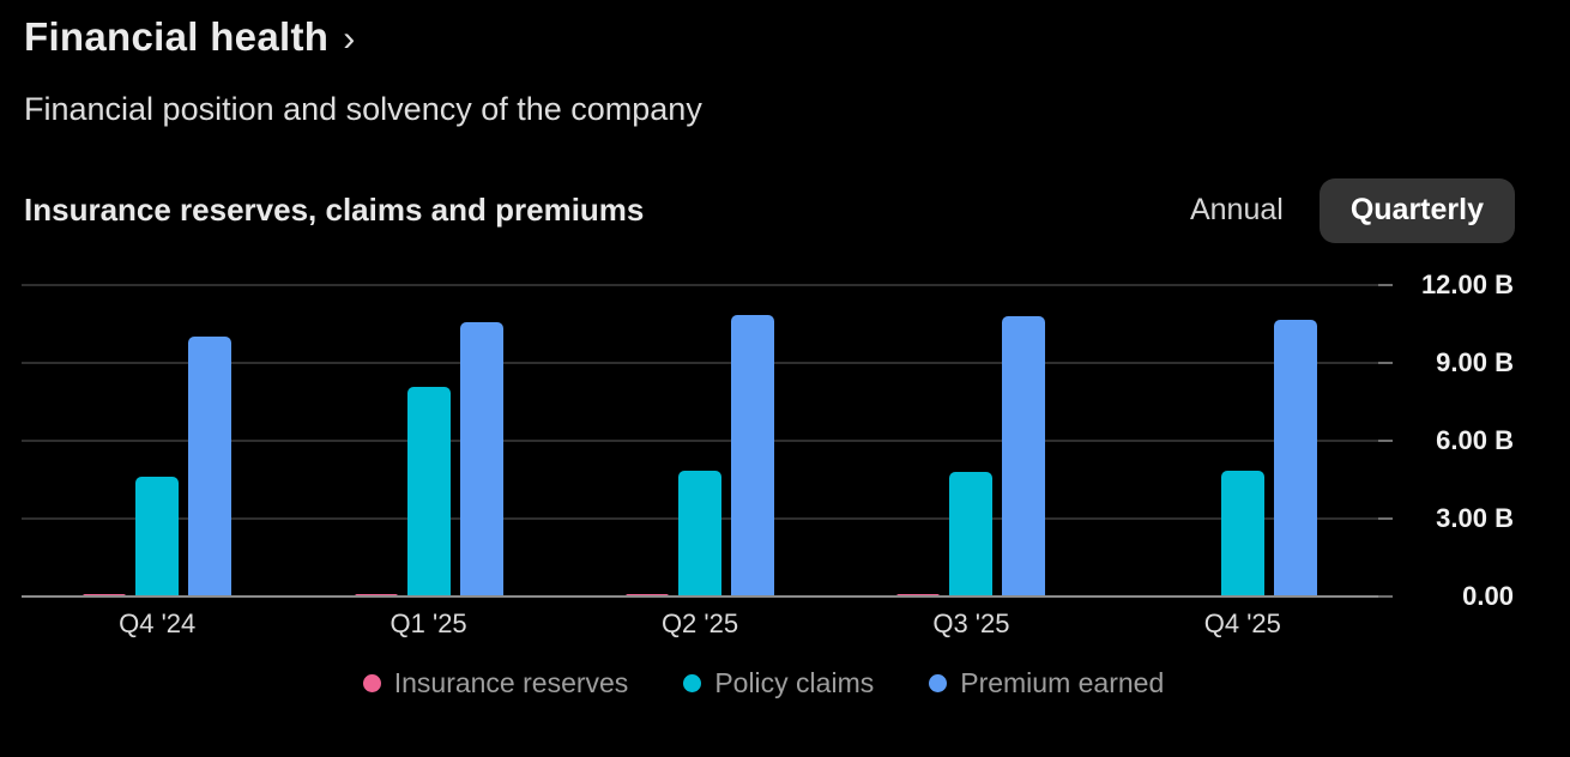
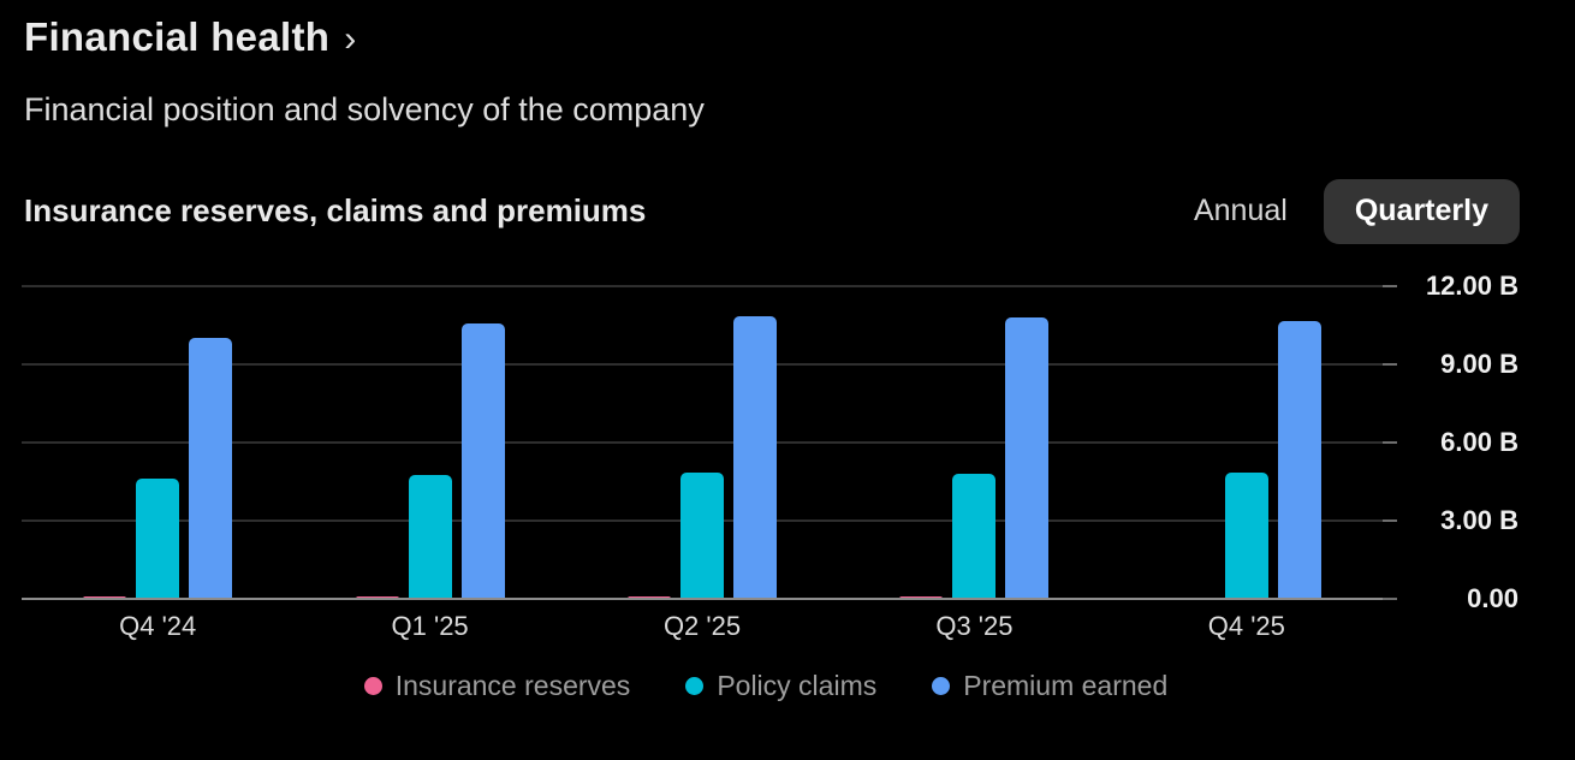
Policy claims/Q1 '25: 8.1B -> 4.8B
